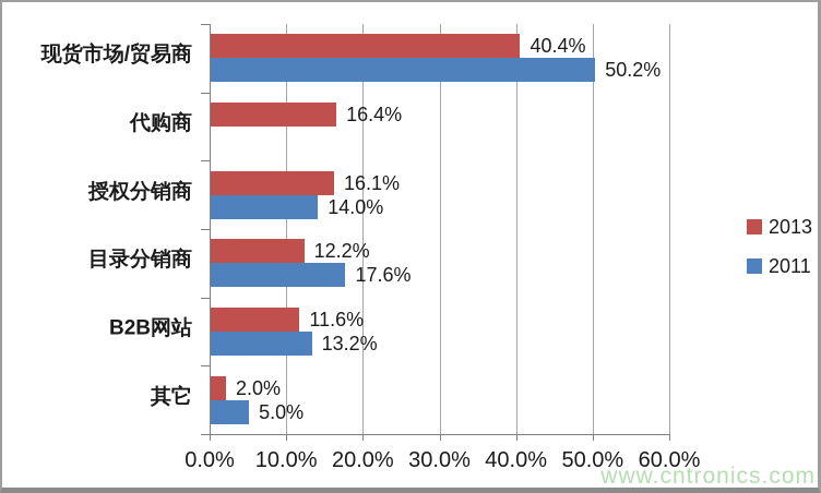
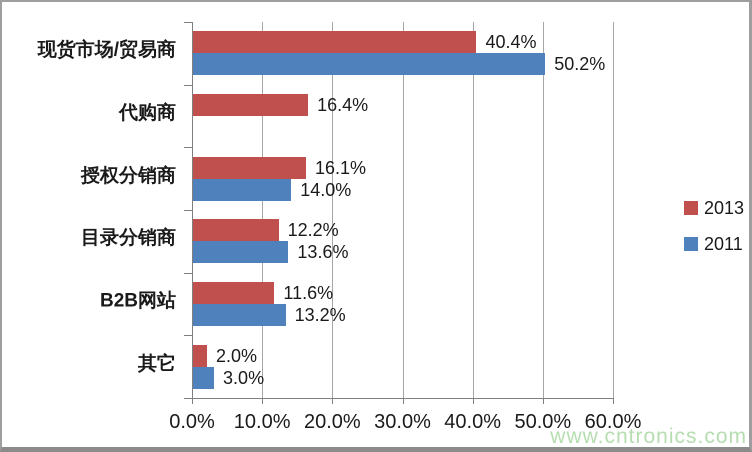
2011/目录分销商: 17.6% -> 13.6%
2011/其它: 5.0% -> 3.0%
